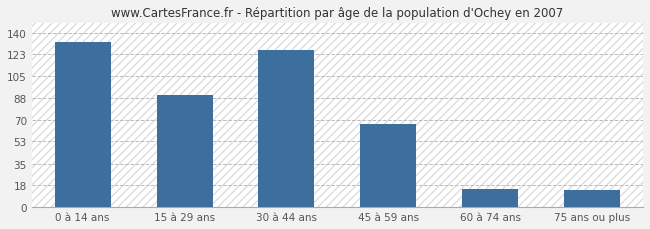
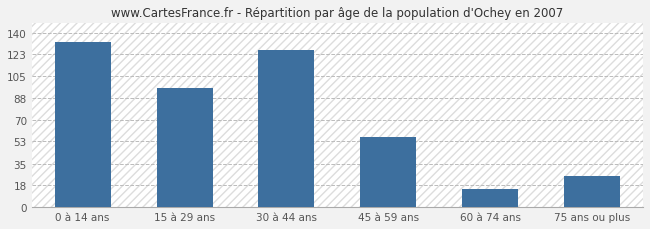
15 à 29 ans: 90 -> 96
45 à 59 ans: 67 -> 56
75 ans ou plus: 14 -> 25
